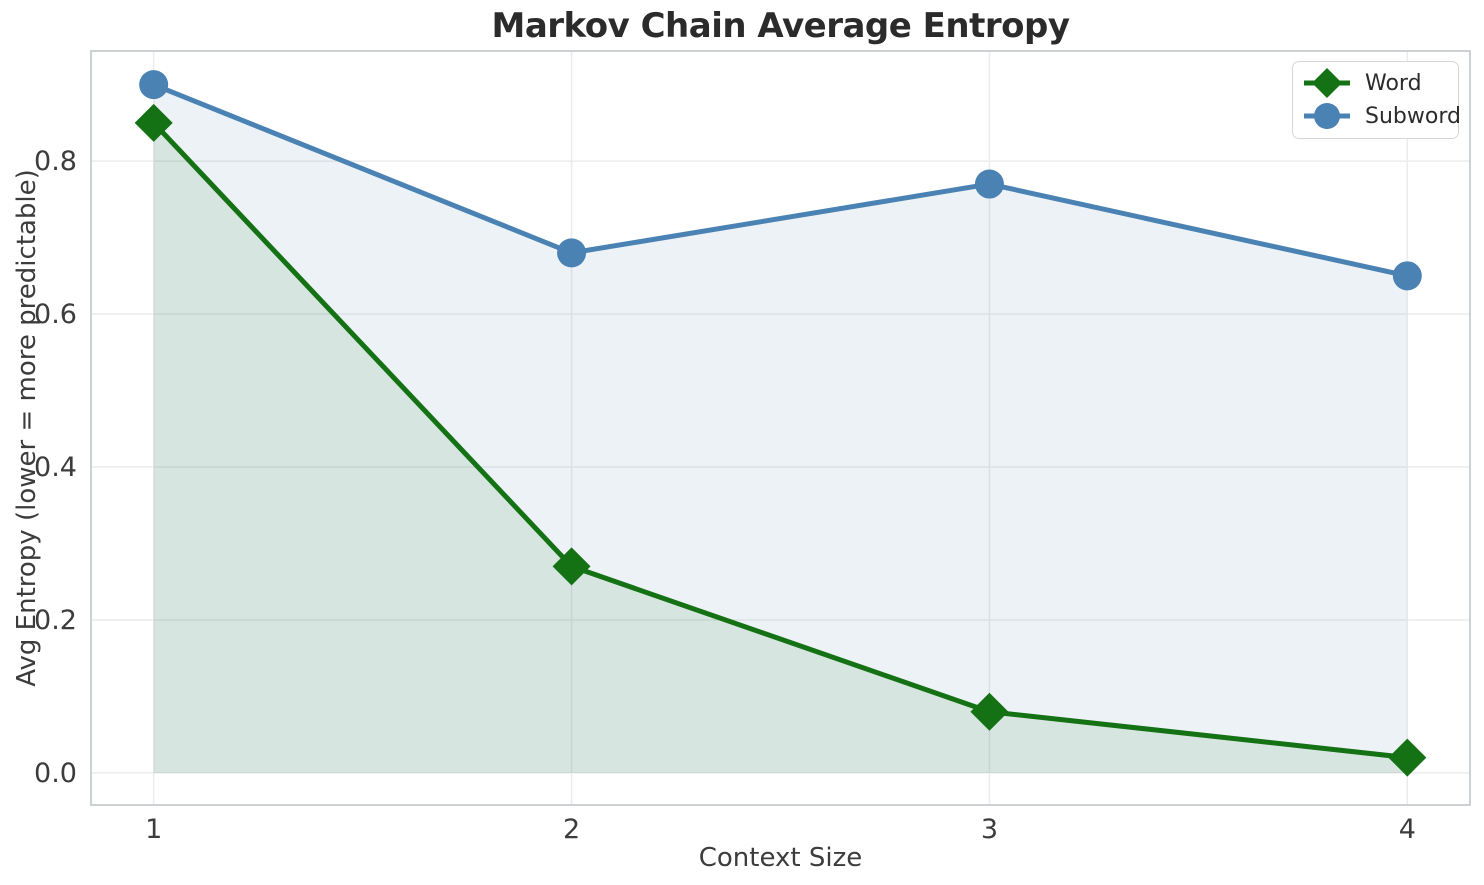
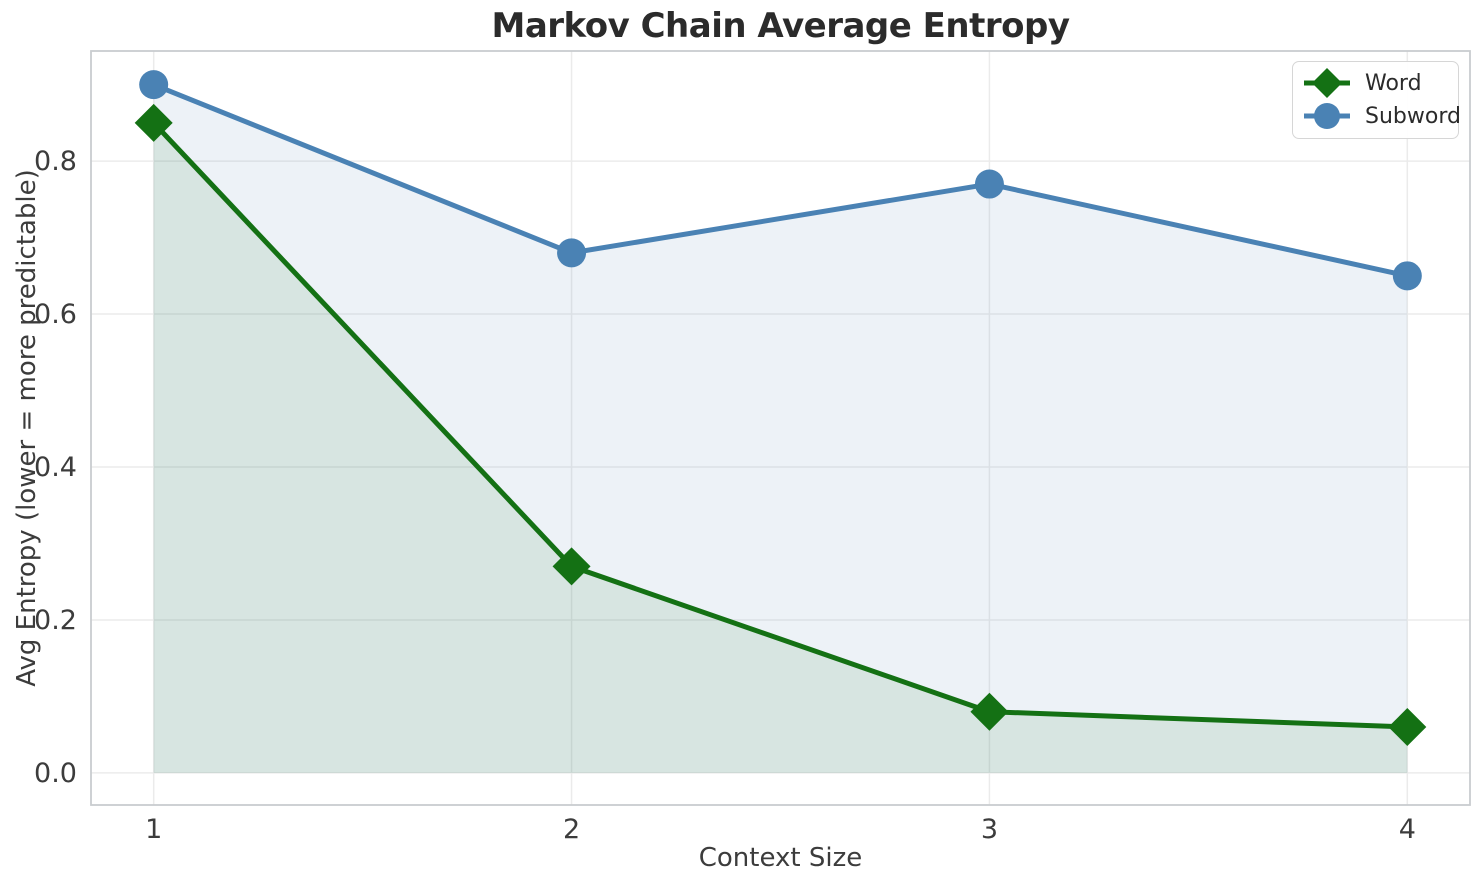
Word/4: 0.02 -> 0.06
